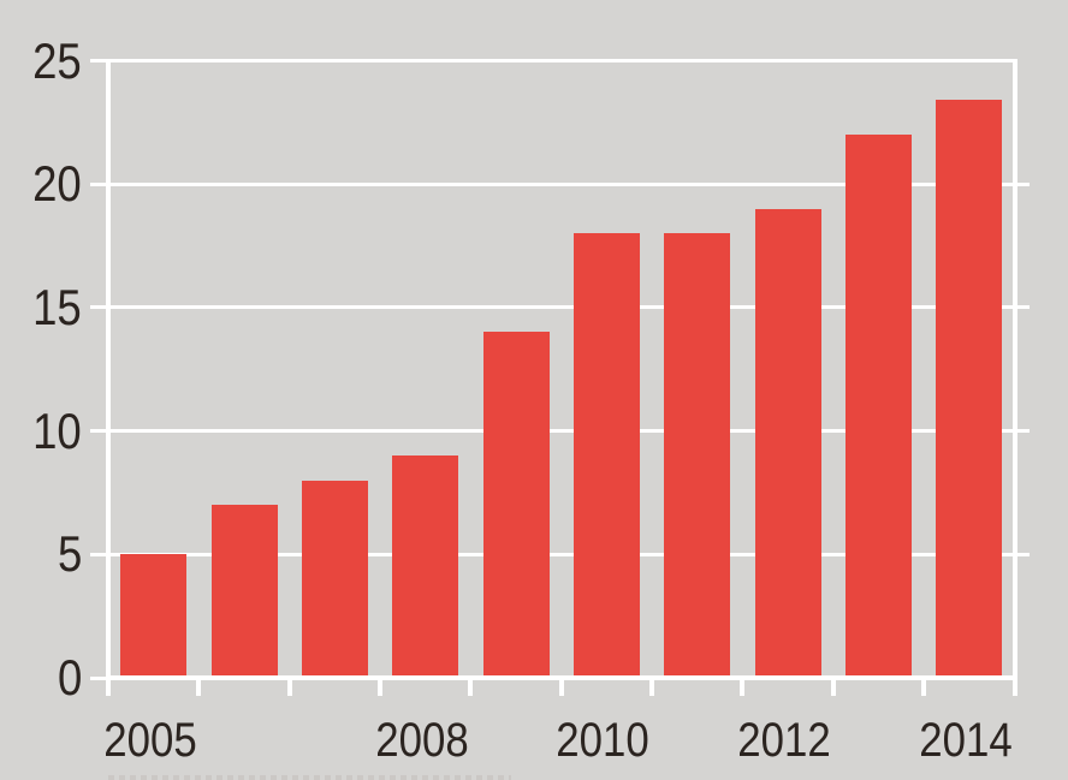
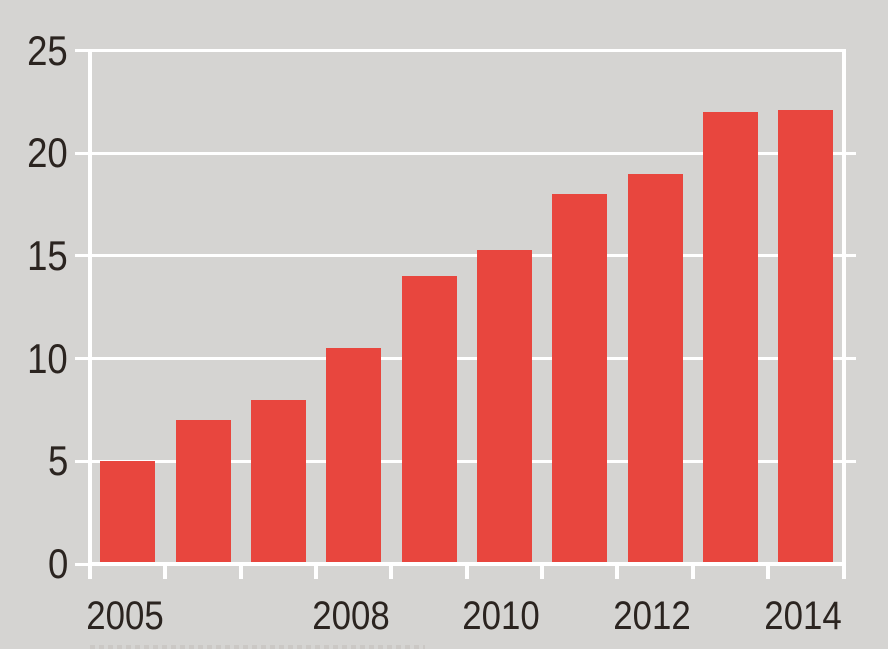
2008: 9.0 -> 10.5
2010: 18.0 -> 15.3
2014: 23.4 -> 22.1
